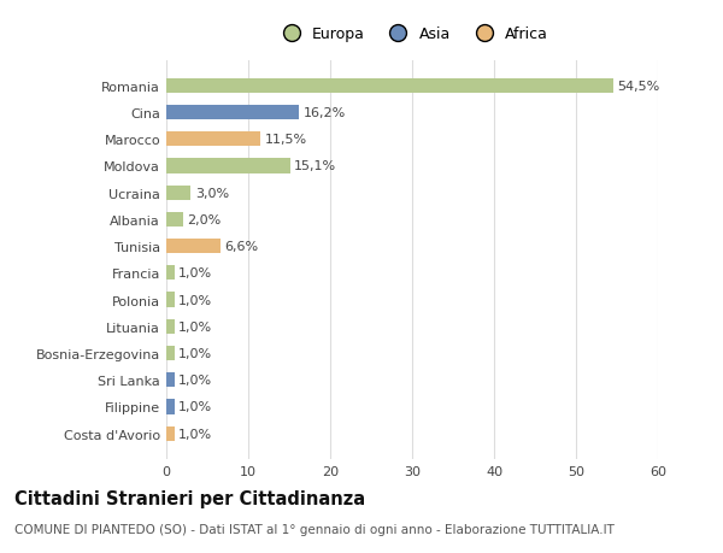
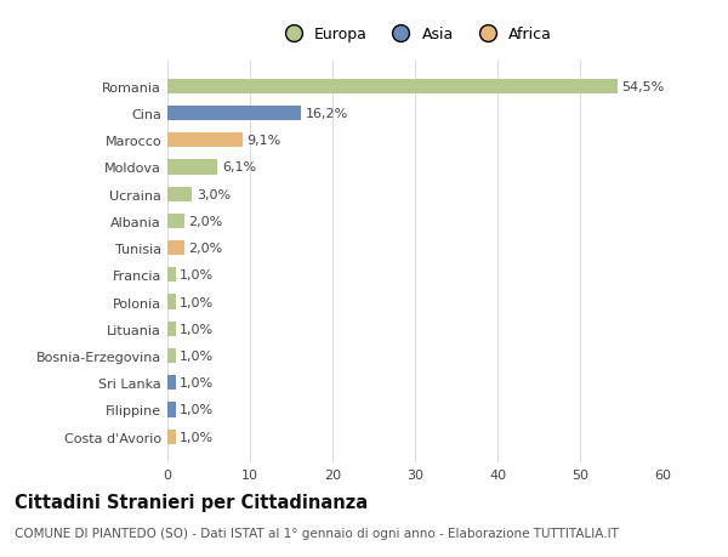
Marocco: 11,5% -> 9,1%
Moldova: 15,1% -> 6,1%
Tunisia: 6,6% -> 2,0%
